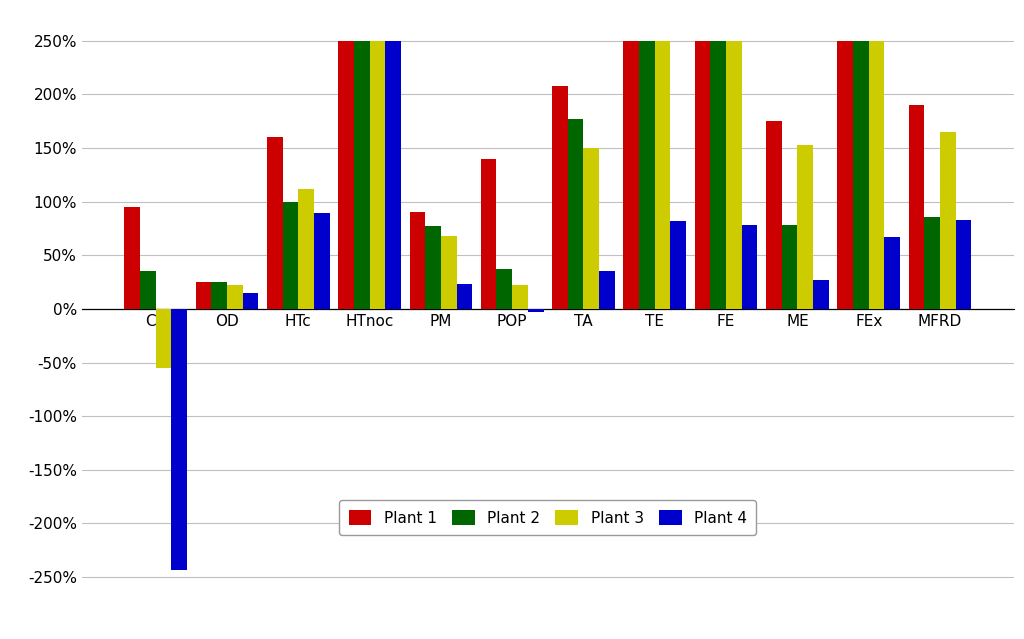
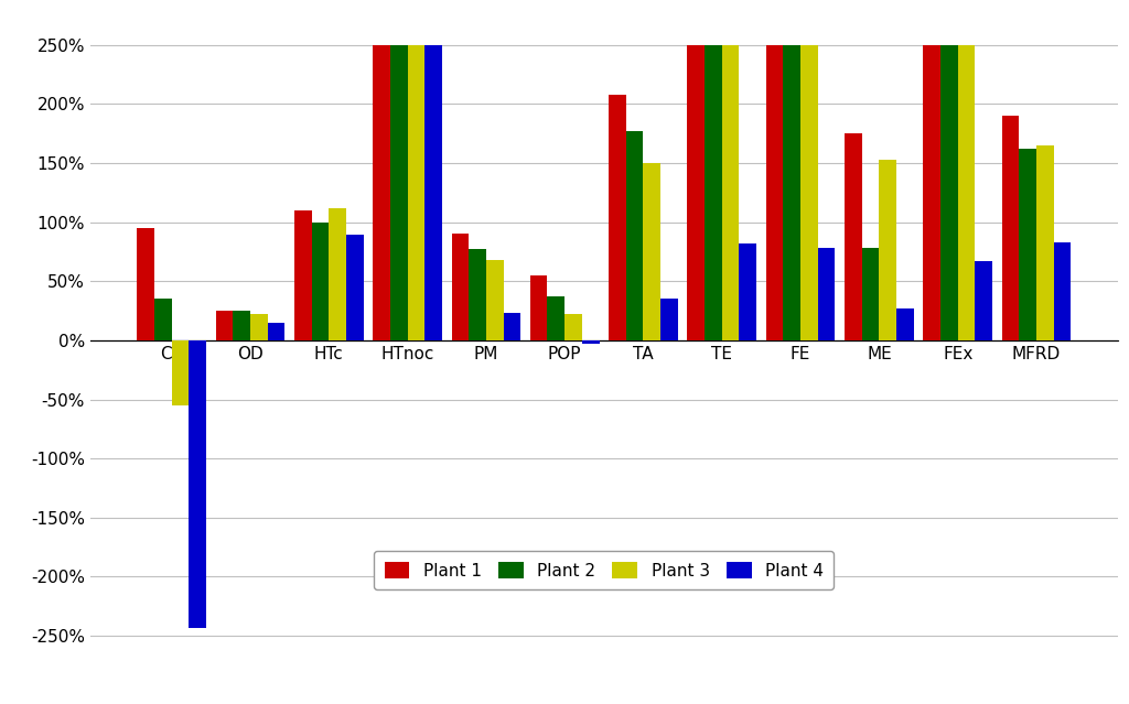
Plant 1/HTc: 160% -> 110%
Plant 1/POP: 140% -> 55%
Plant 2/MFRD: 86% -> 162%
